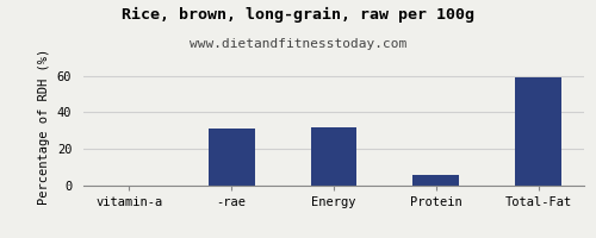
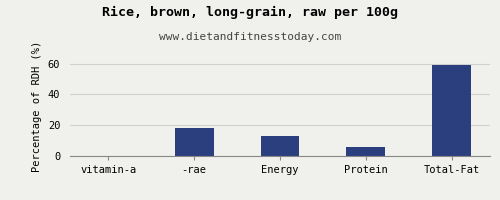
-rae: 31 -> 18
Energy: 32 -> 13
